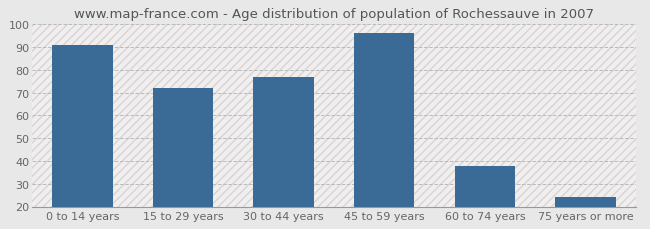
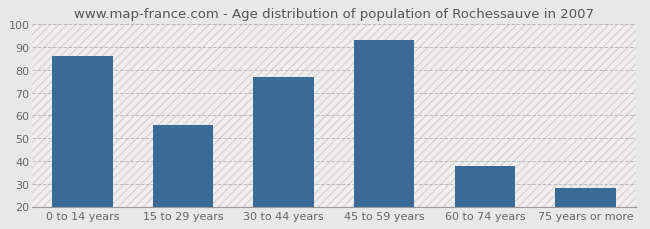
0 to 14 years: 91 -> 86
15 to 29 years: 72 -> 56
45 to 59 years: 96 -> 93
75 years or more: 24 -> 28
